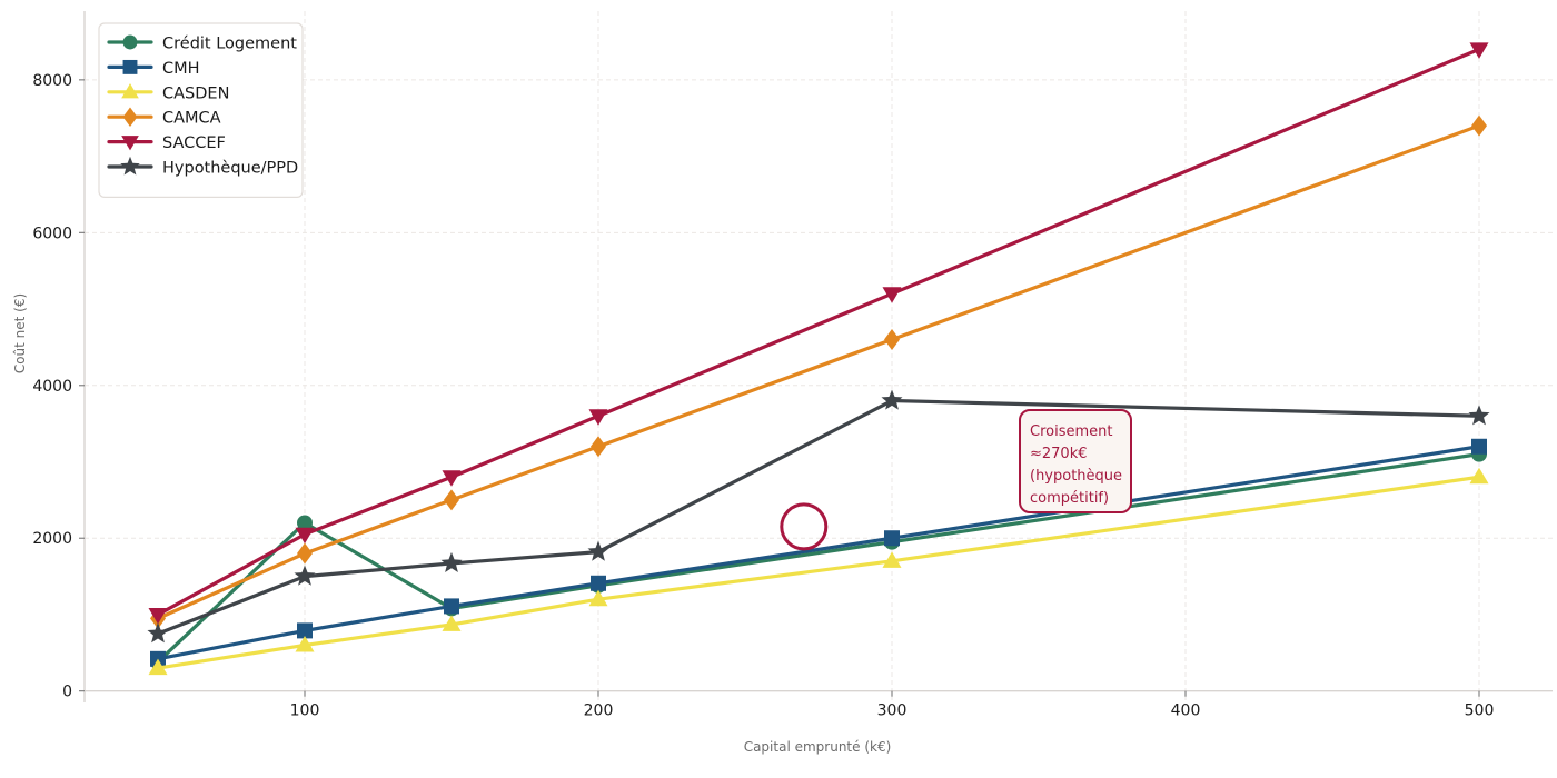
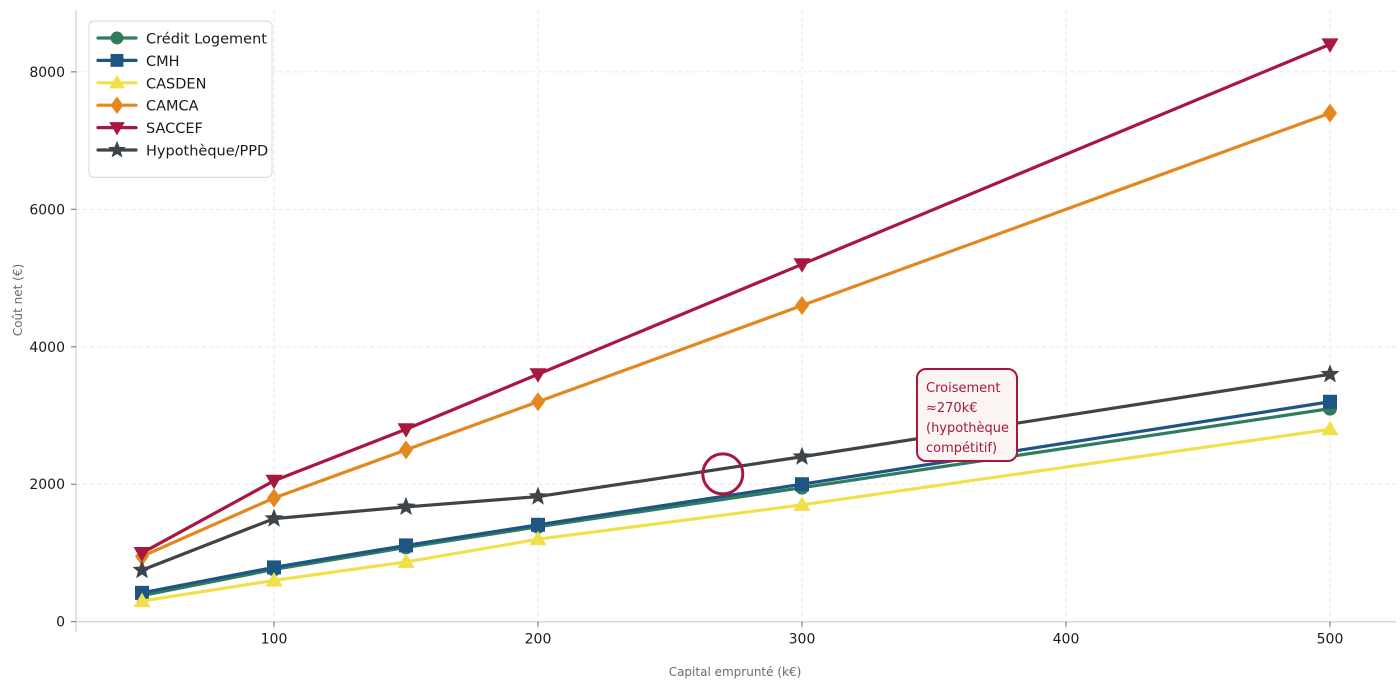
Crédit Logement/100: 2200 -> 800
Hypothèque/PPD/300: 3800 -> 2400
